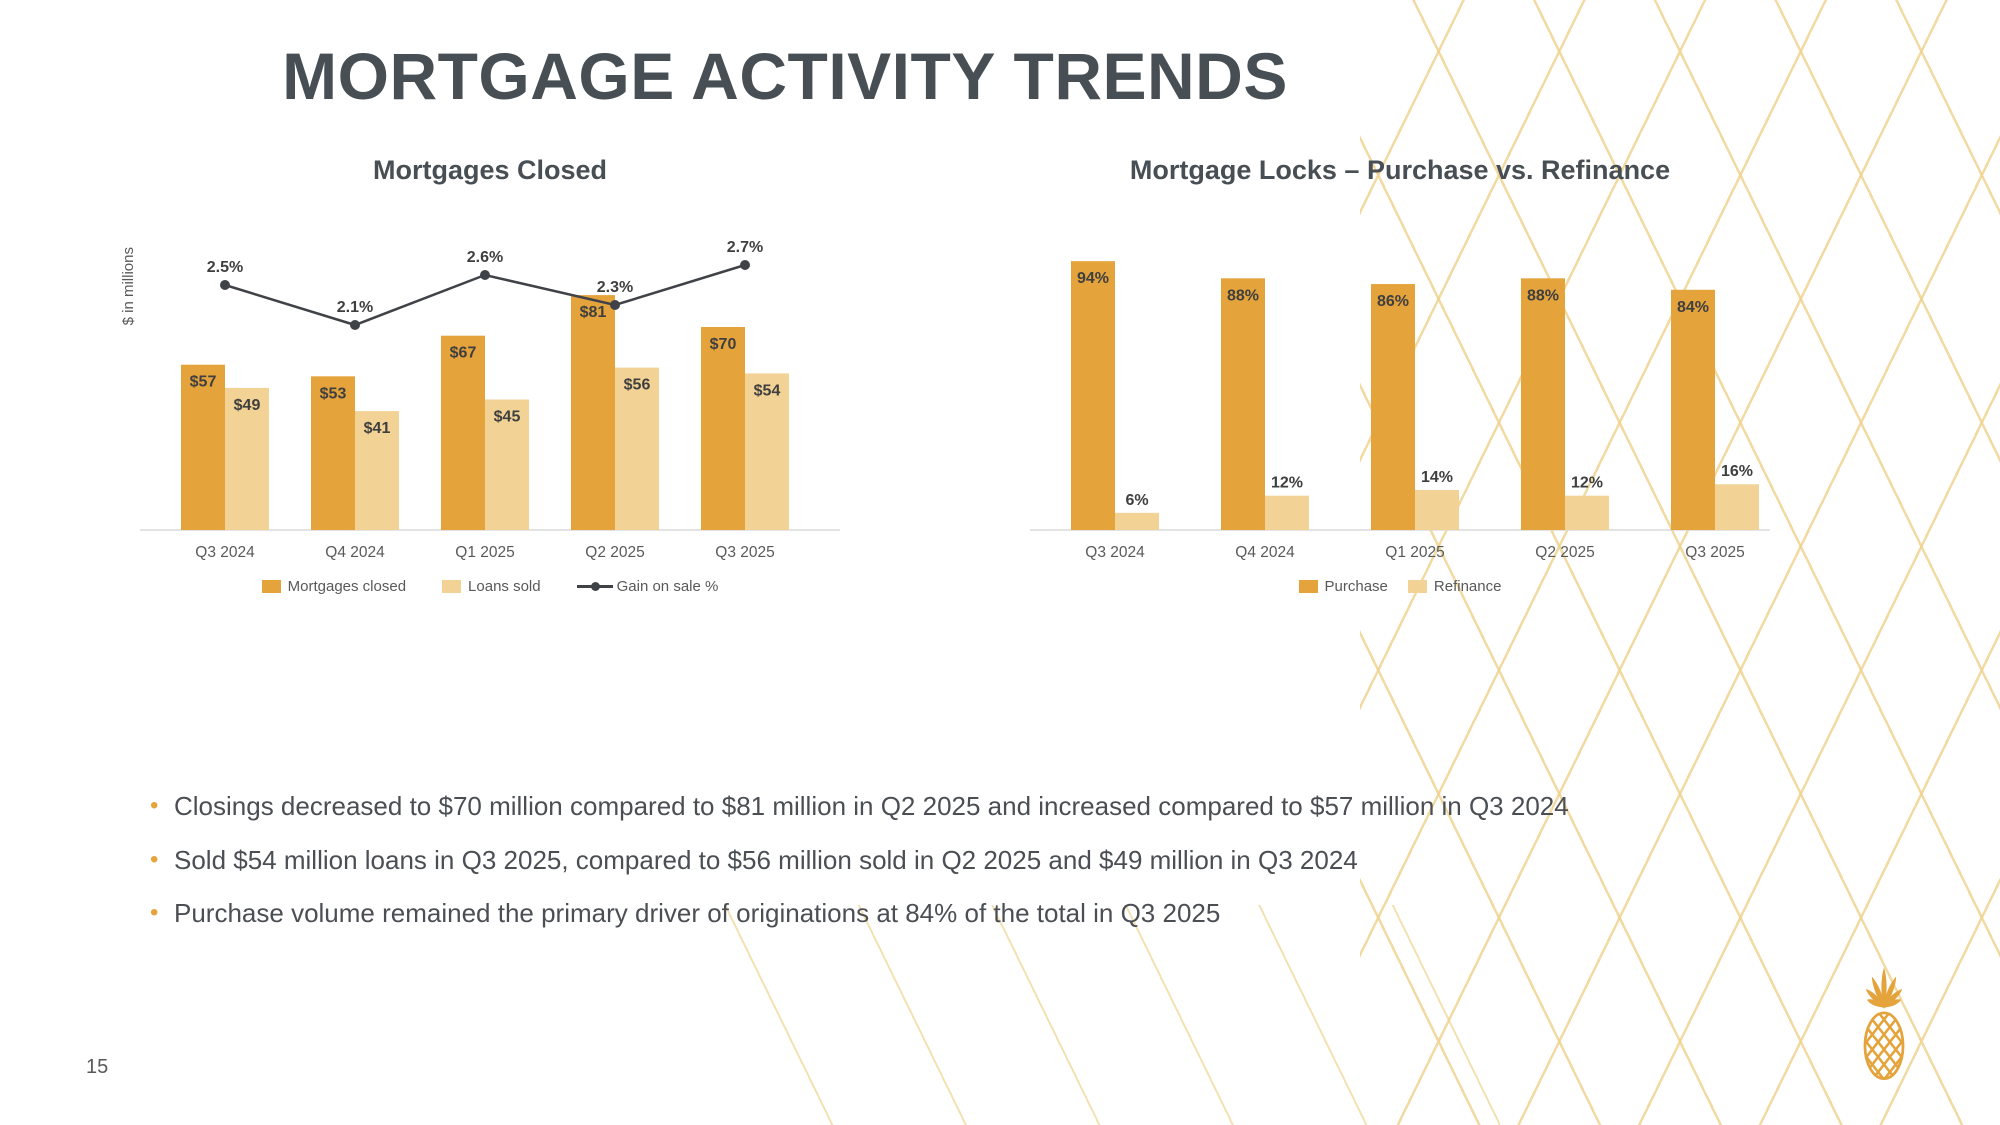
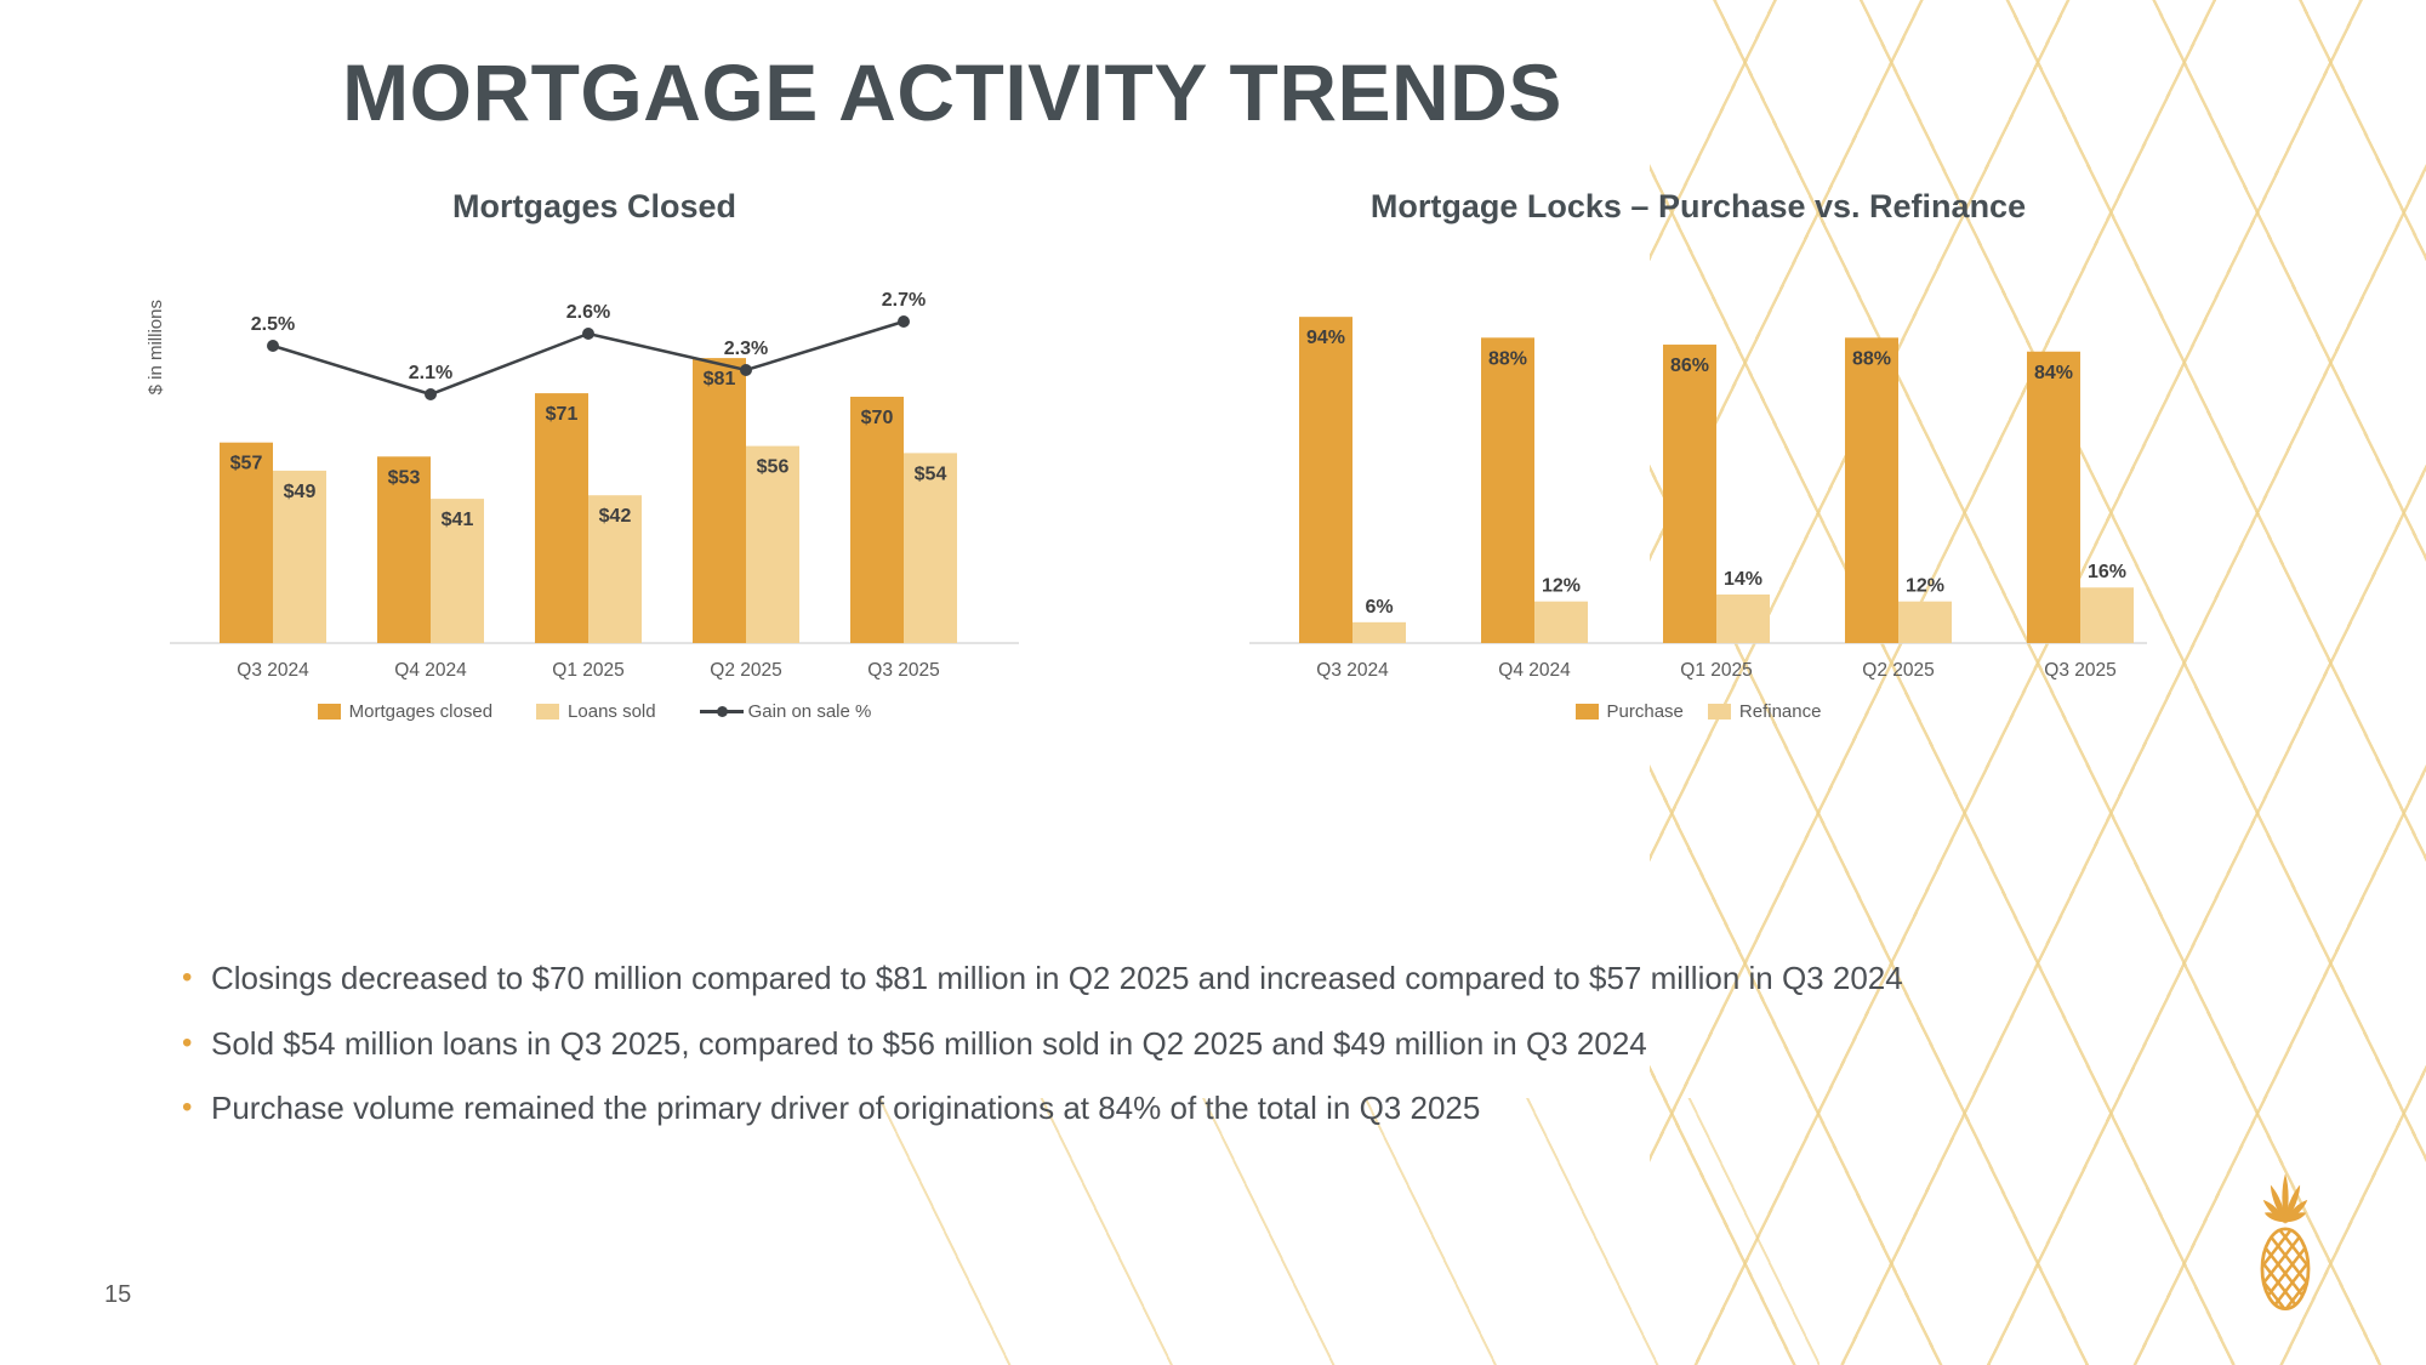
Mortgages Closed/Mortgages closed/Q1 2025: $67 -> $71
Mortgages Closed/Loans sold/Q1 2025: $45 -> $42
